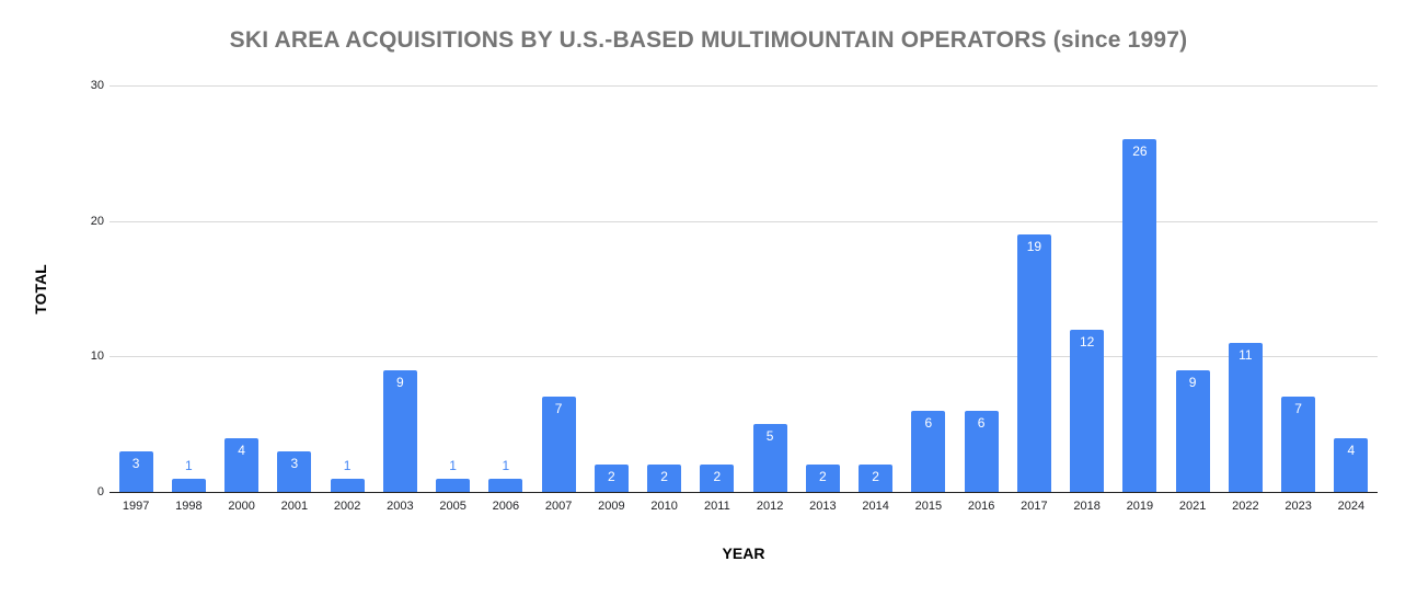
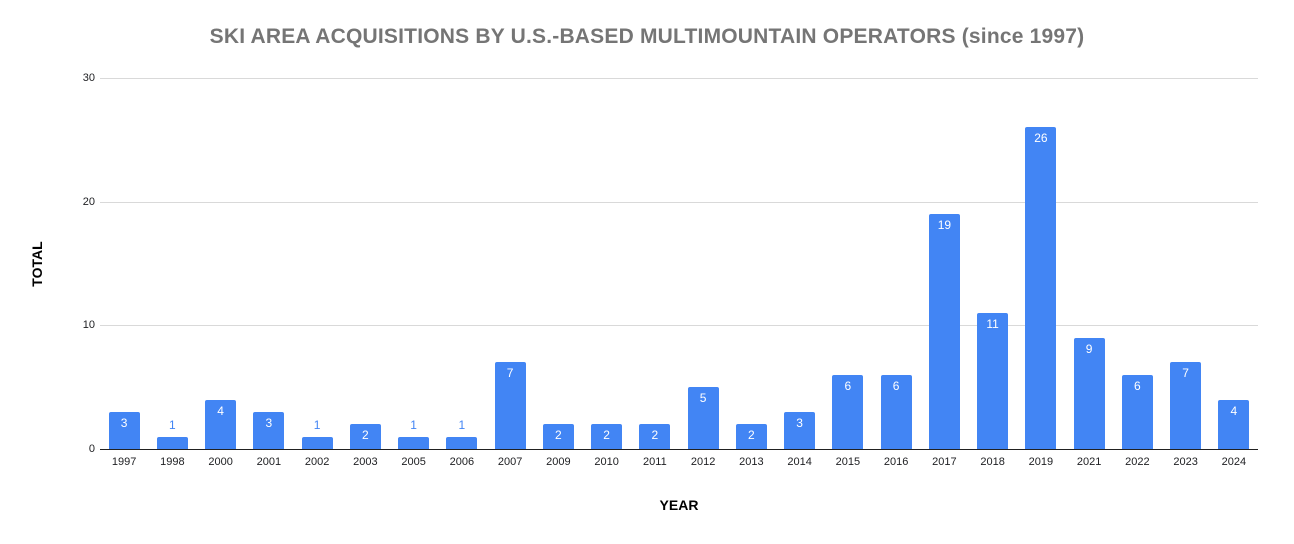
2003: 9 -> 2
2014: 2 -> 3
2018: 12 -> 11
2022: 11 -> 6
